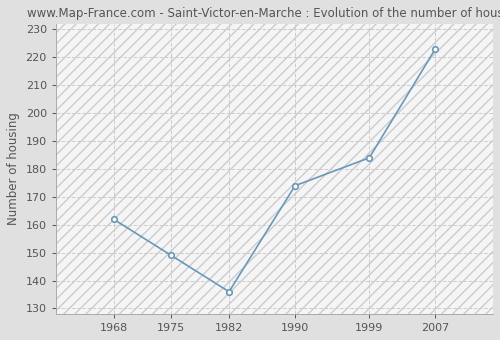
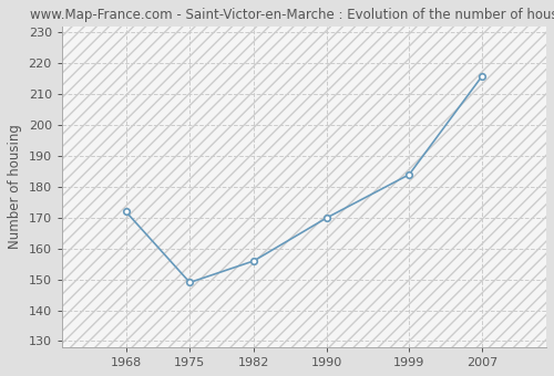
1968: 162 -> 172
1982: 136 -> 156
1990: 174 -> 170
2007: 223 -> 216
